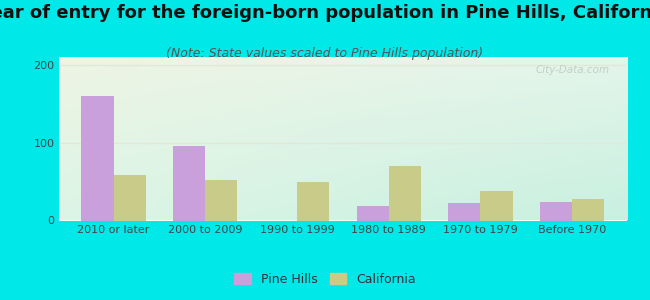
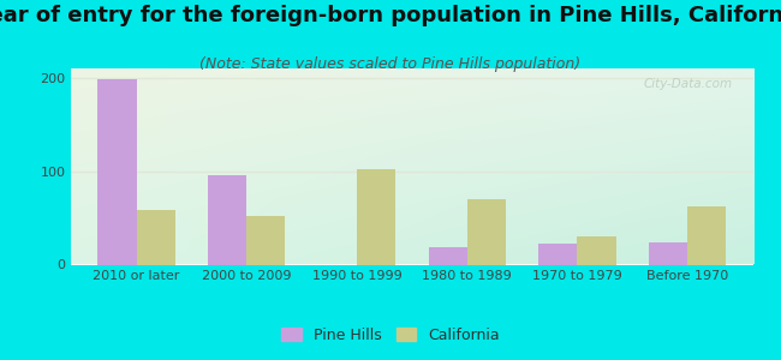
Pine Hills/2010 or later: 160 -> 198
California/1990 to 1999: 50 -> 102
California/1970 to 1979: 38 -> 30
California/Before 1970: 28 -> 62
